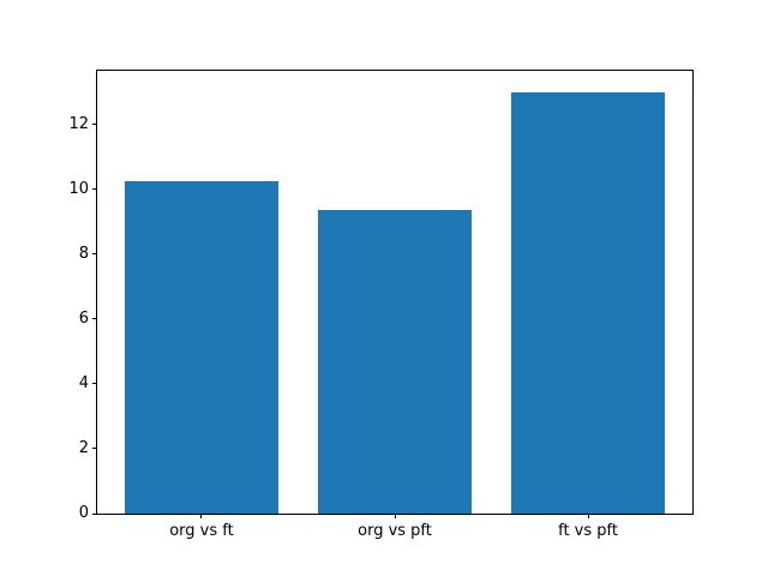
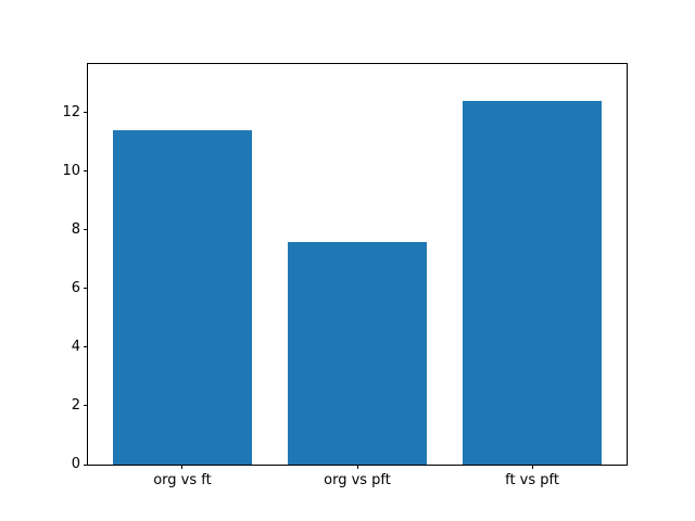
org vs ft: 10.2 -> 11.4
org vs pft: 9.3 -> 7.6
ft vs pft: 13.0 -> 12.4
